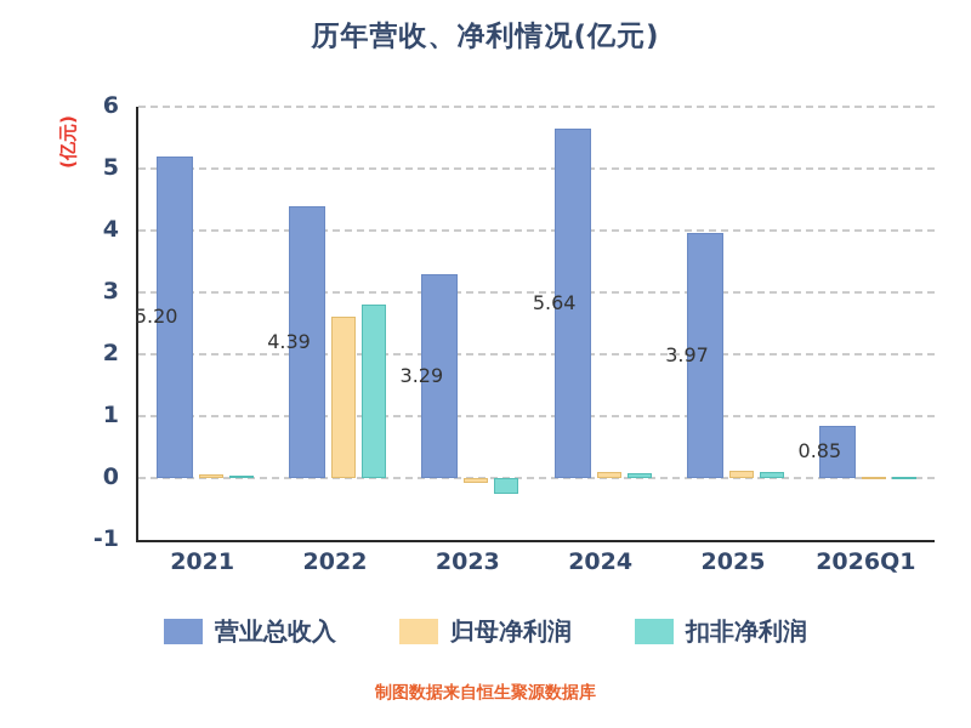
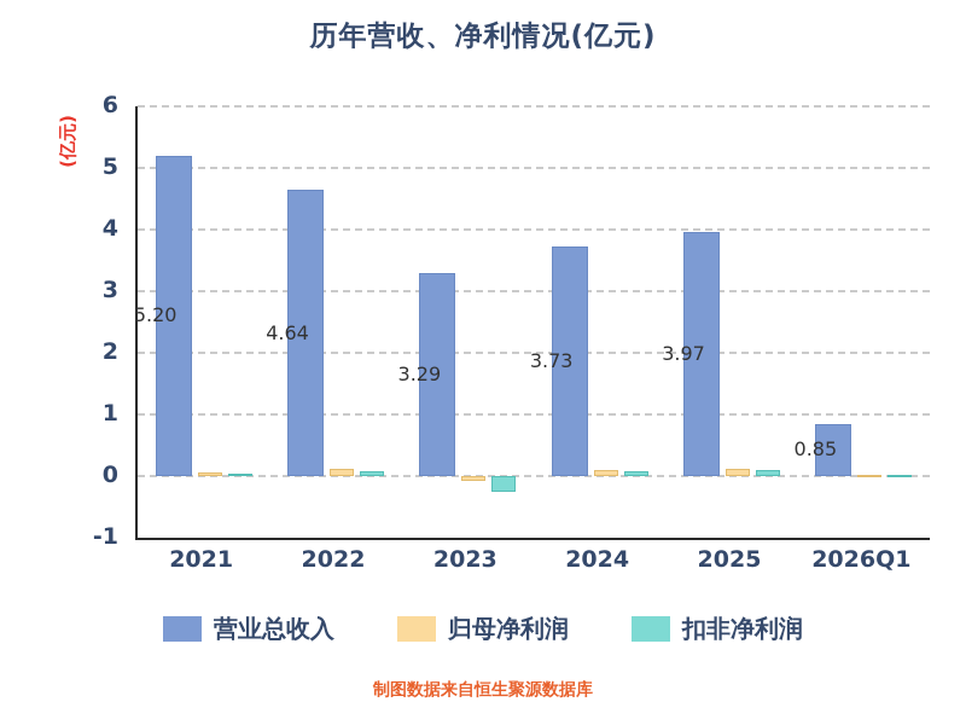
营业总收入/2022: 4.39 -> 4.64
归母净利润/2022: 2.6 -> 0.1
扣非净利润/2022: 2.8 -> 0.1
营业总收入/2024: 5.64 -> 3.73
